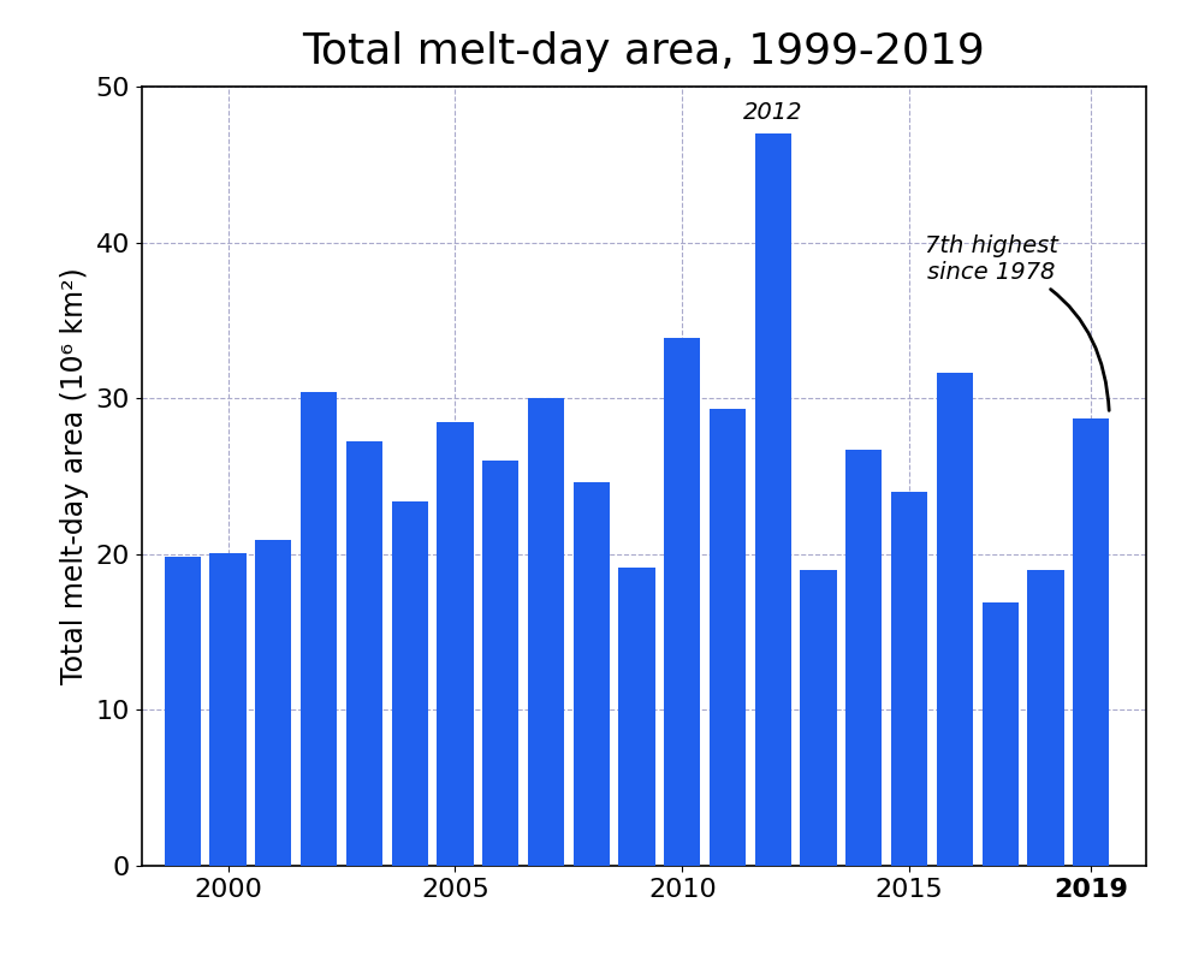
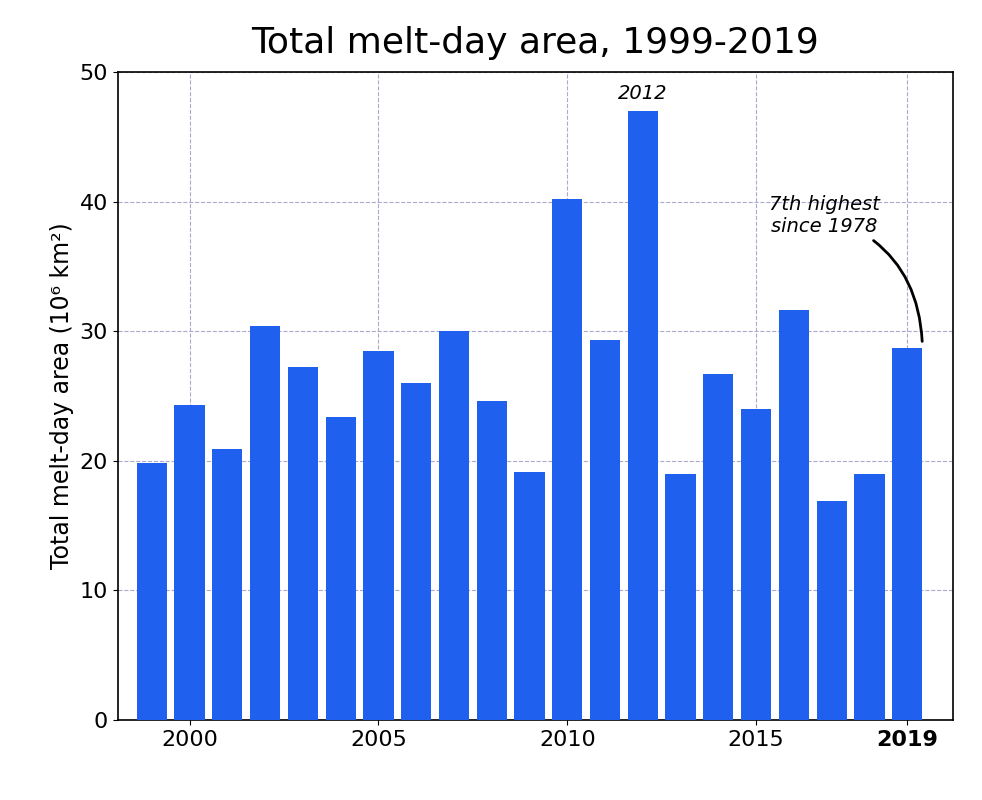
2000: 20.1 -> 24.3
2010: 33.9 -> 40.2
